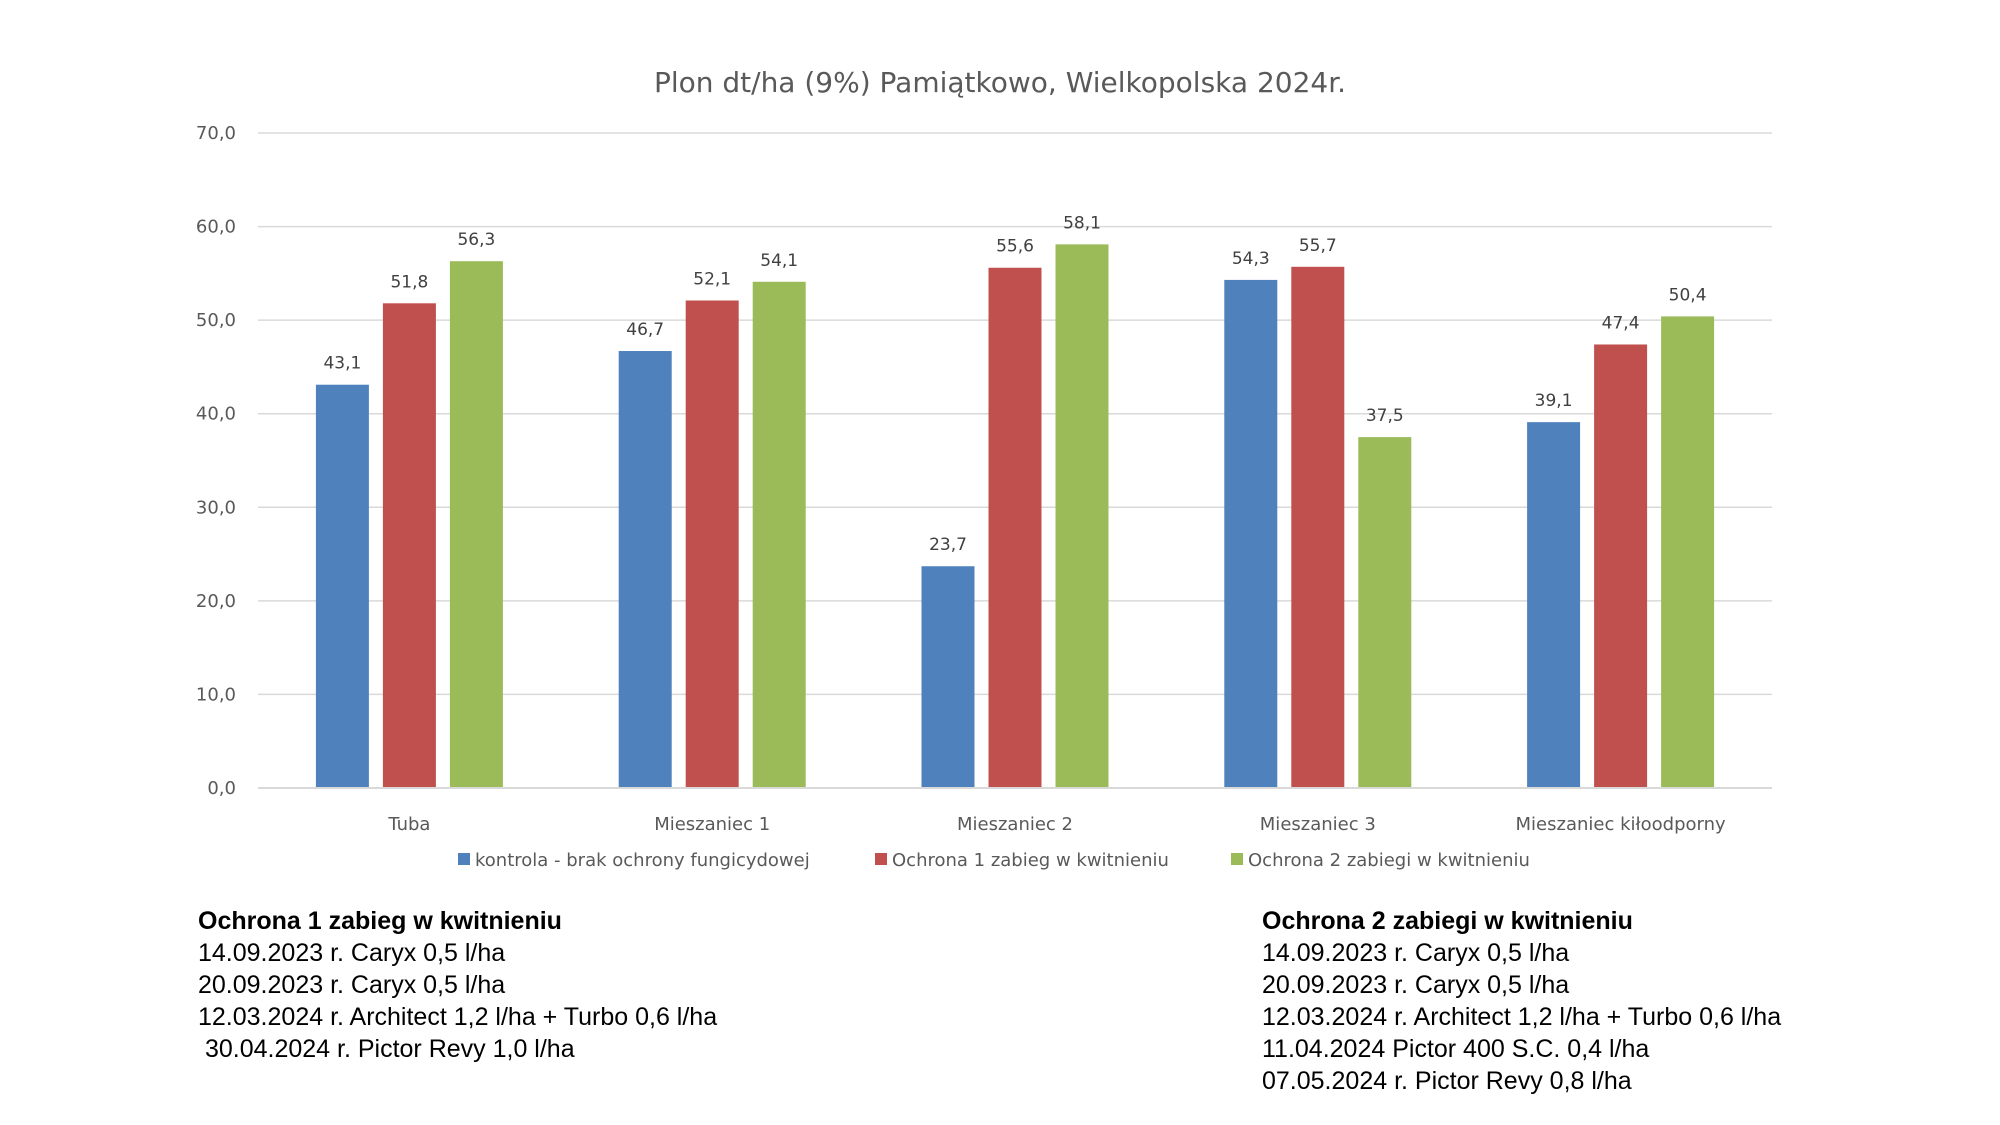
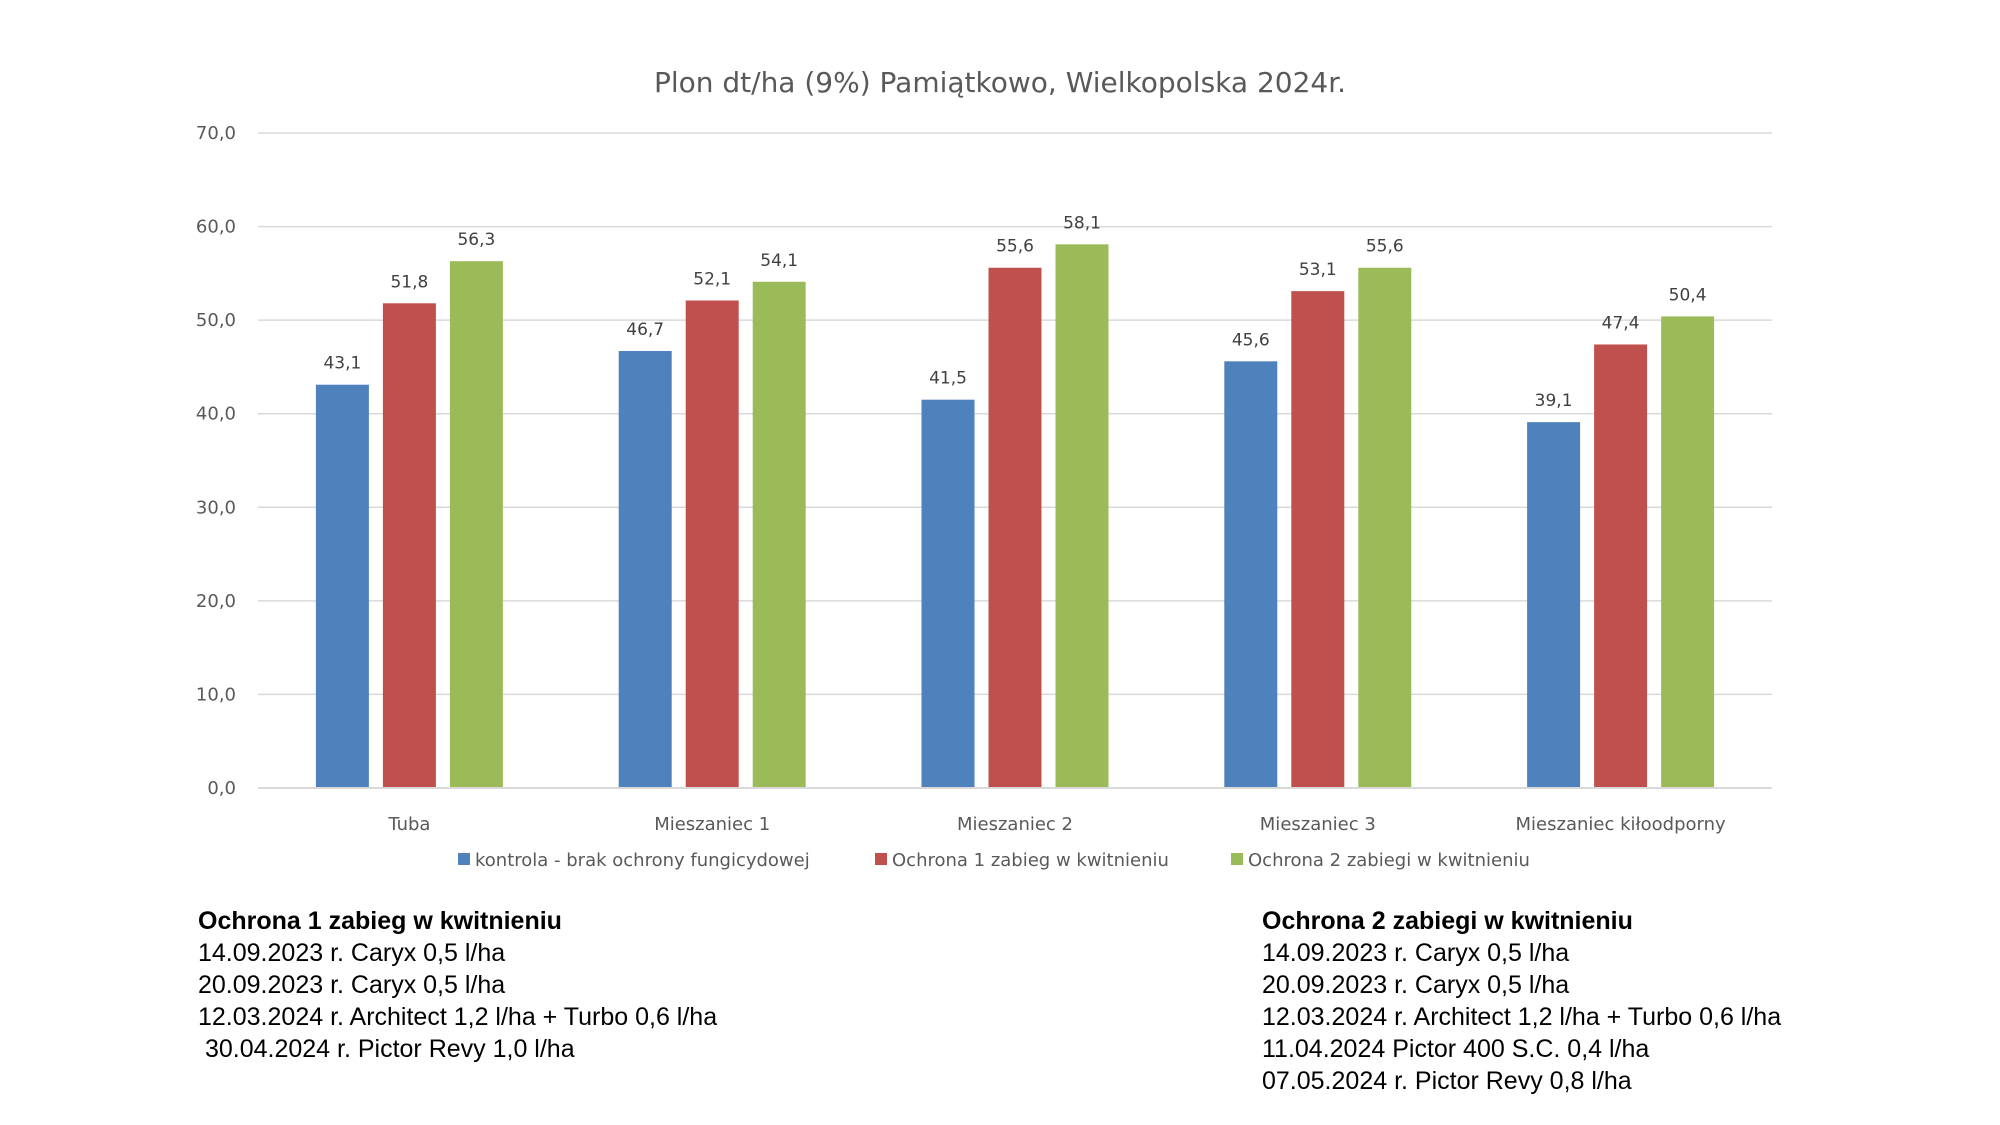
kontrola - brak ochrony fungicydowej/Mieszaniec 2: 23,7 -> 41,5
kontrola - brak ochrony fungicydowej/Mieszaniec 3: 54,3 -> 45,6
Ochrona 1 zabieg w kwitnieniu/Mieszaniec 3: 55,7 -> 53,1
Ochrona 2 zabiegi w kwitnieniu/Mieszaniec 3: 37,5 -> 55,6
